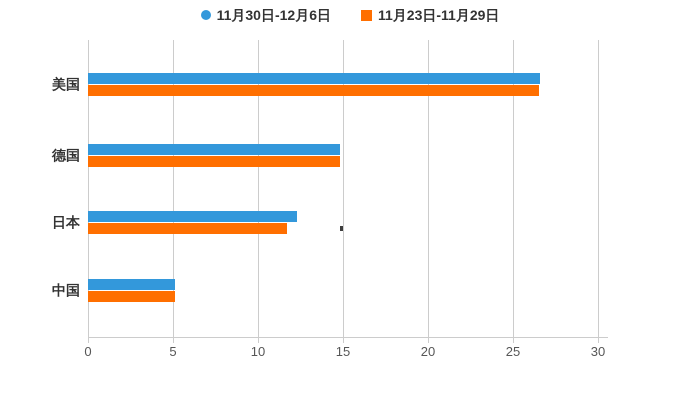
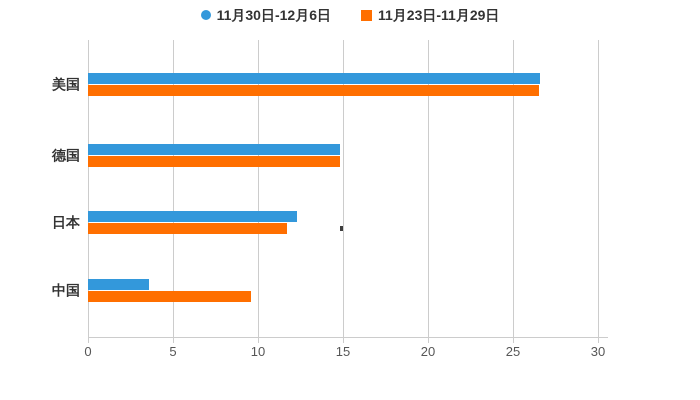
11月30日-12月6日/中国: 5.1 -> 3.6
11月23日-11月29日/中国: 5.1 -> 9.6
